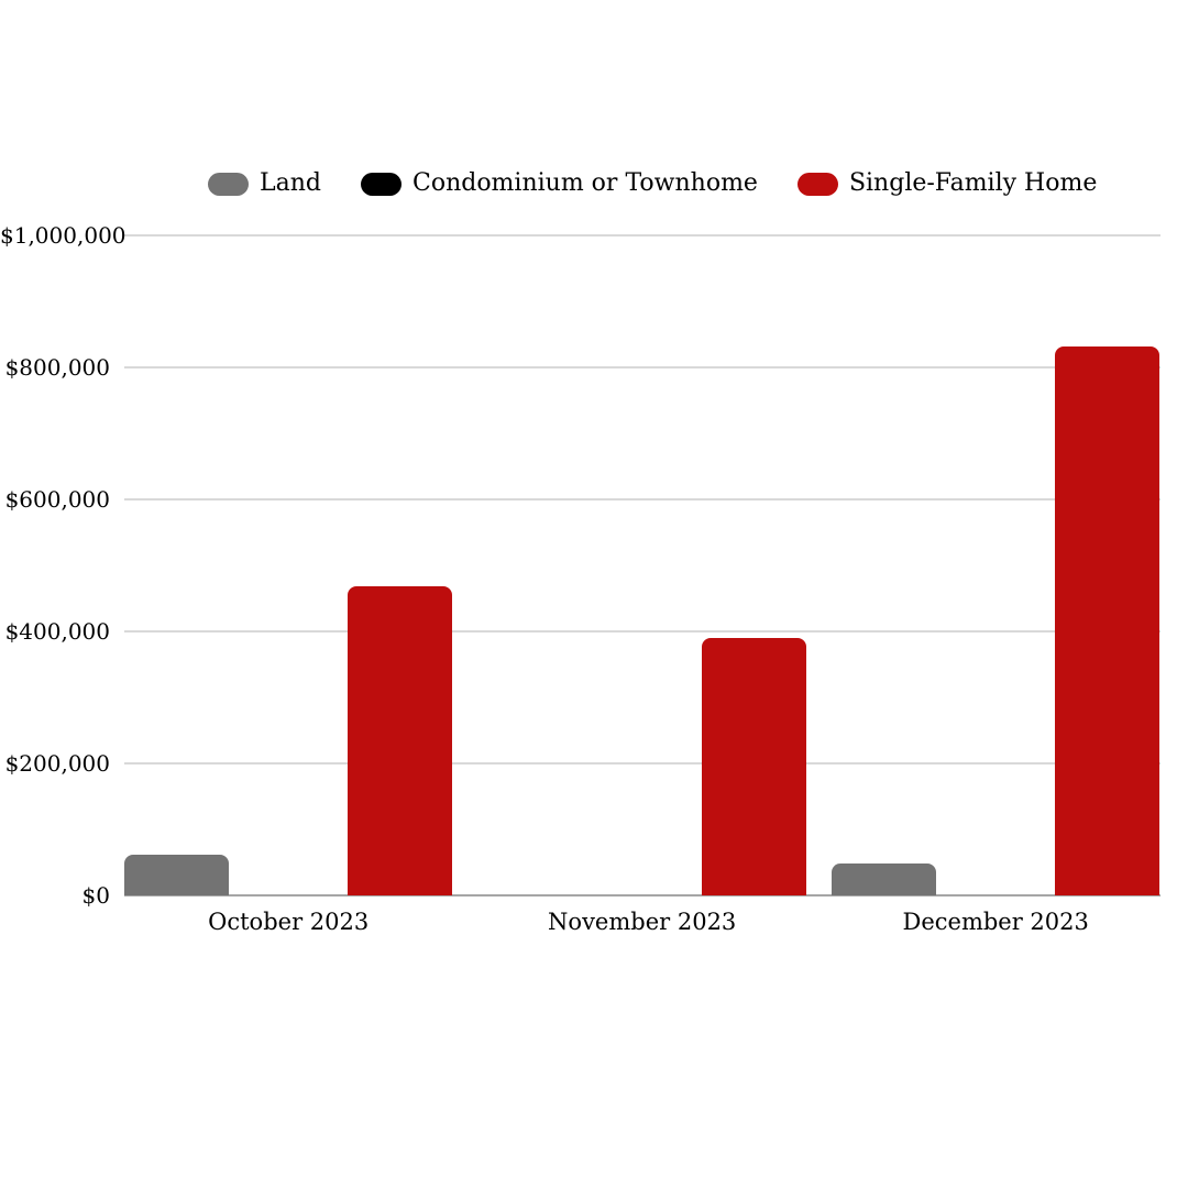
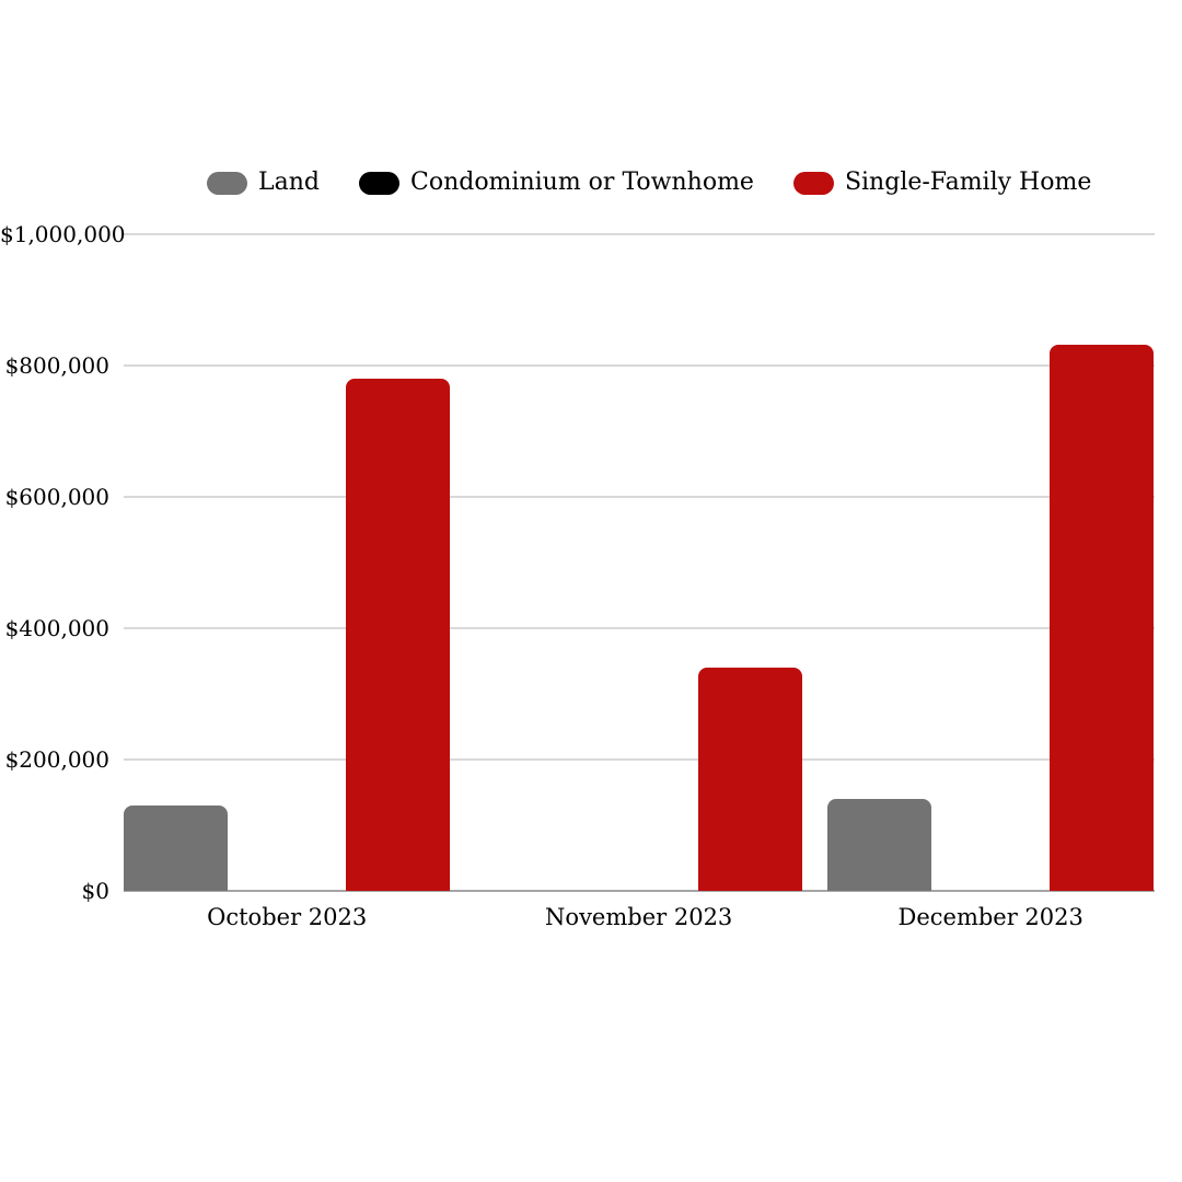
Land/October 2023: $60000 -> $130000
Single-Family Home/October 2023: $470000 -> $780000
Single-Family Home/November 2023: $390000 -> $340000
Land/December 2023: $50000 -> $140000
